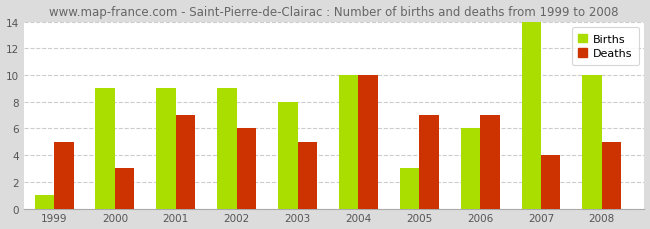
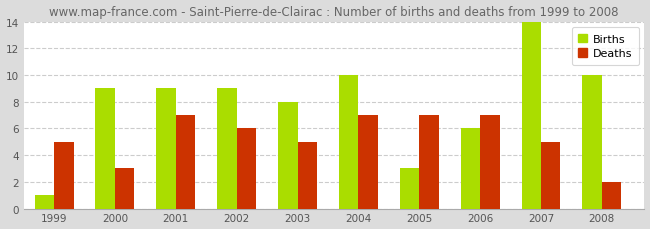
Deaths/2004: 10 -> 7
Deaths/2007: 4 -> 5
Deaths/2008: 5 -> 2
